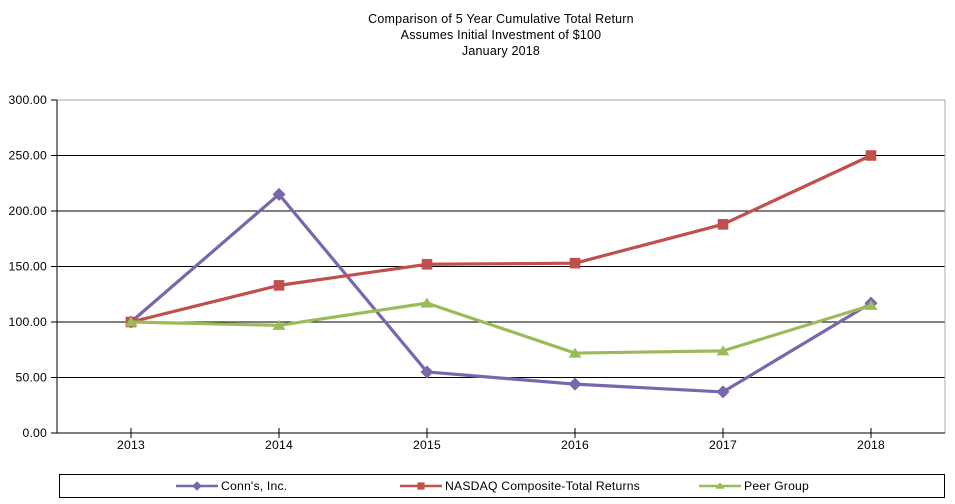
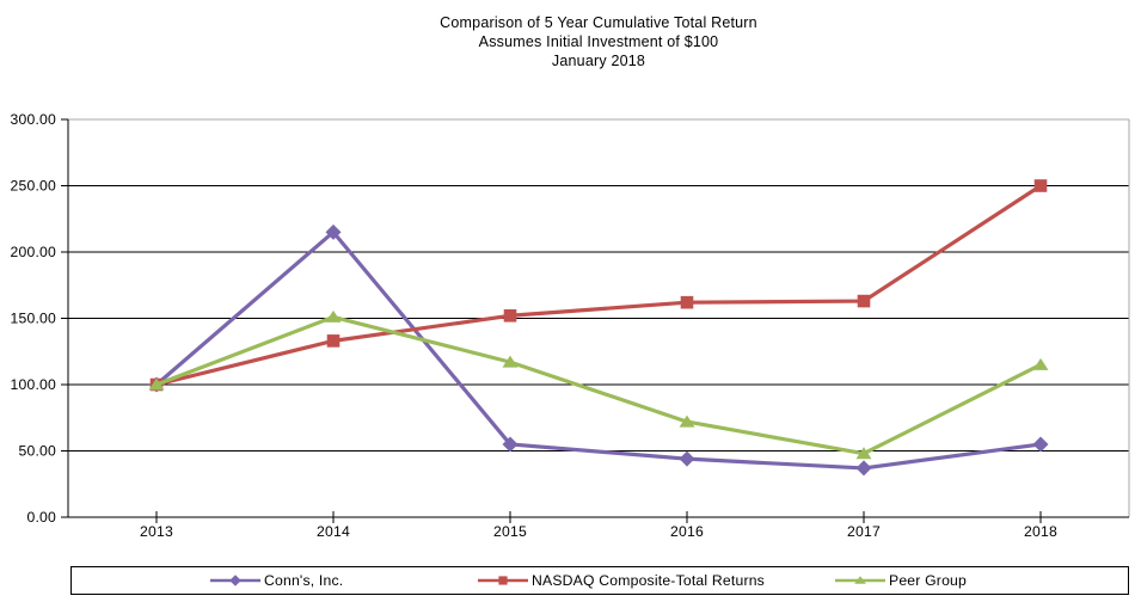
Peer Group/2014: 97 -> 151
NASDAQ Composite-Total Returns/2016: 153 -> 162
NASDAQ Composite-Total Returns/2017: 188 -> 163
Peer Group/2017: 74 -> 48
Conn's, Inc./2018: 117 -> 55
